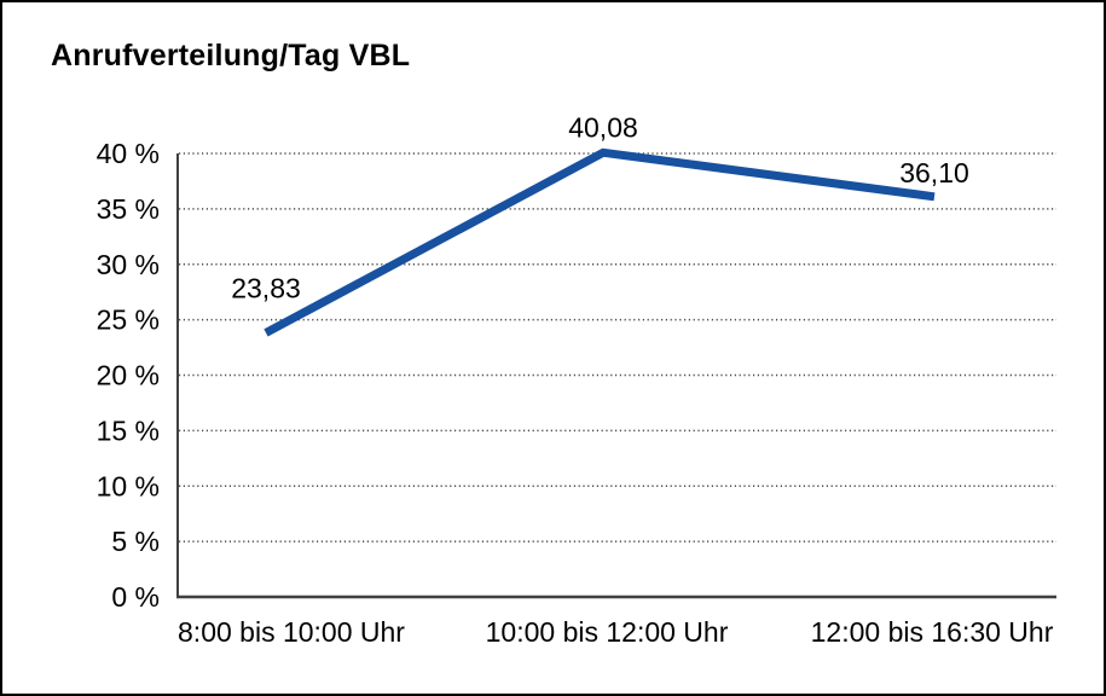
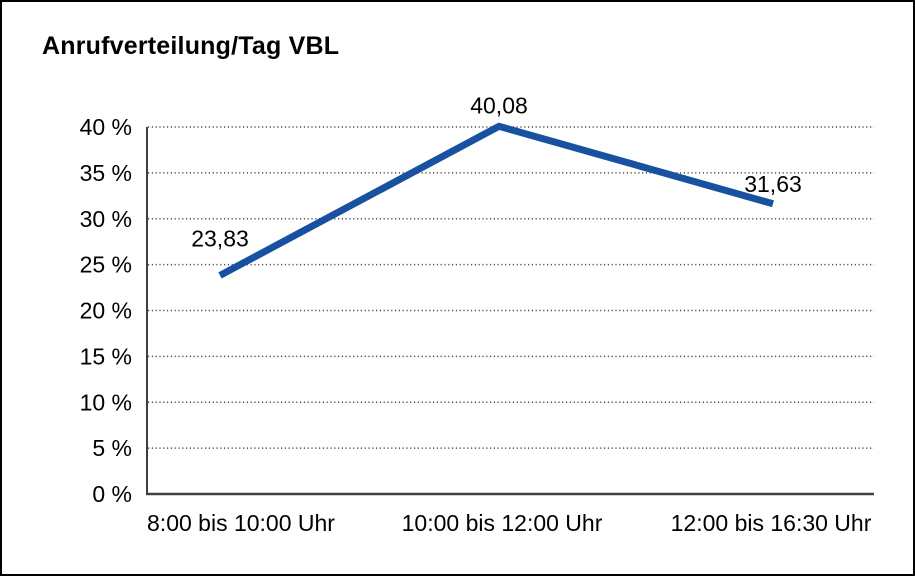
12:00 bis 16:30 Uhr: 36,10 -> 31,63
